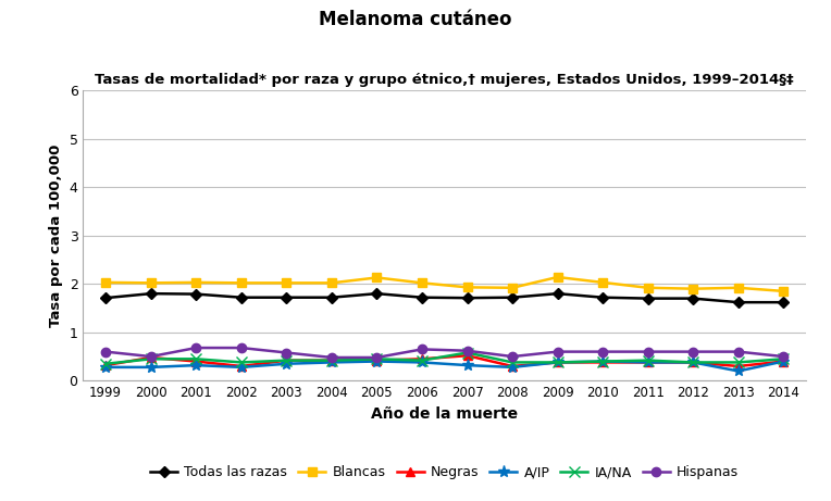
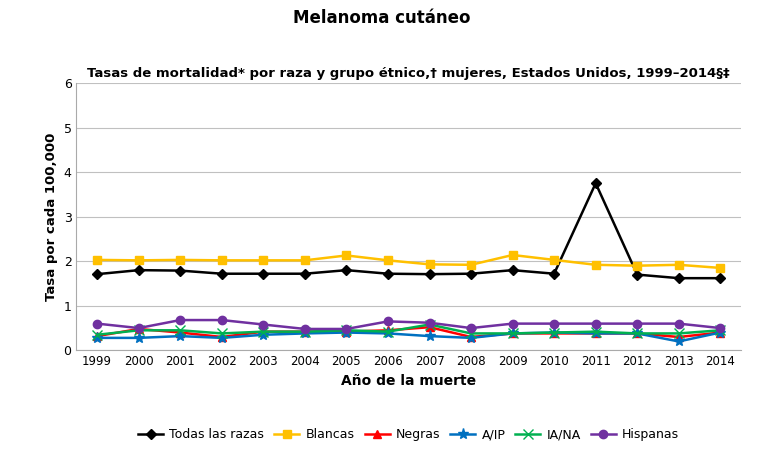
Todas las razas/2011: 1.70 -> 3.75
